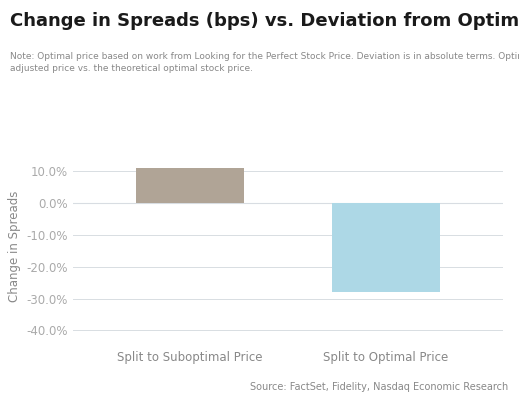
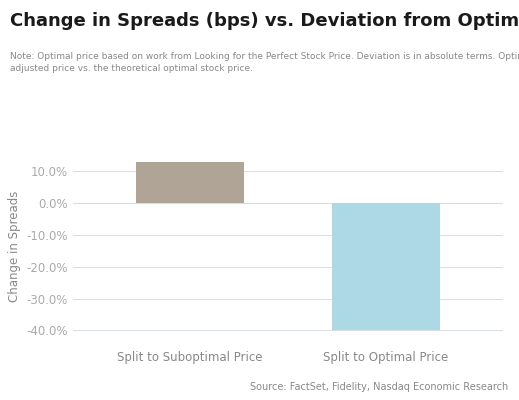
Split to Suboptimal Price: 11% -> 13%
Split to Optimal Price: -28% -> -40%
